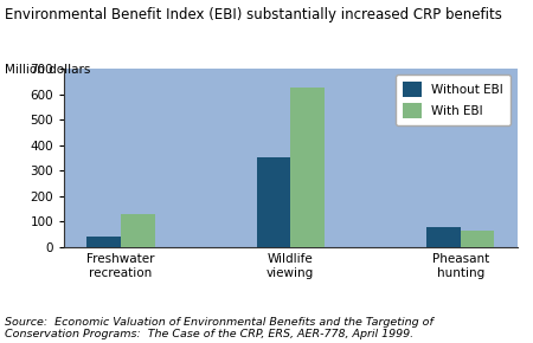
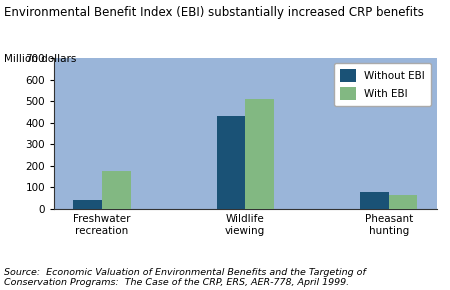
With EBI/Freshwater recreation: 130 -> 175
Without EBI/Wildlife viewing: 350 -> 430
With EBI/Wildlife viewing: 625 -> 510
